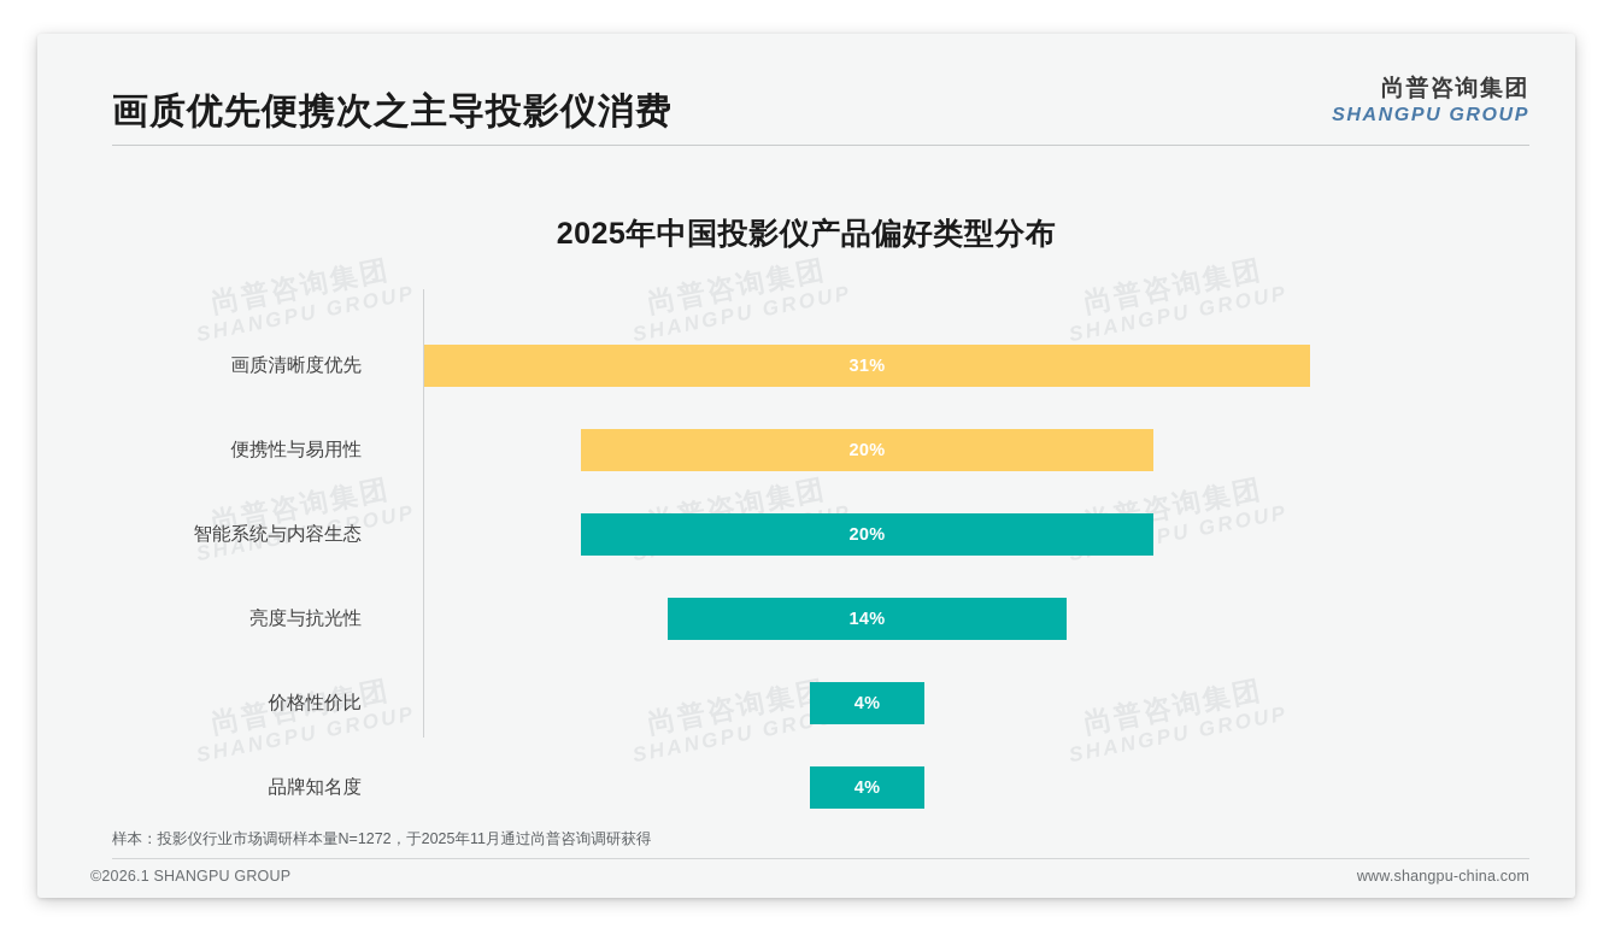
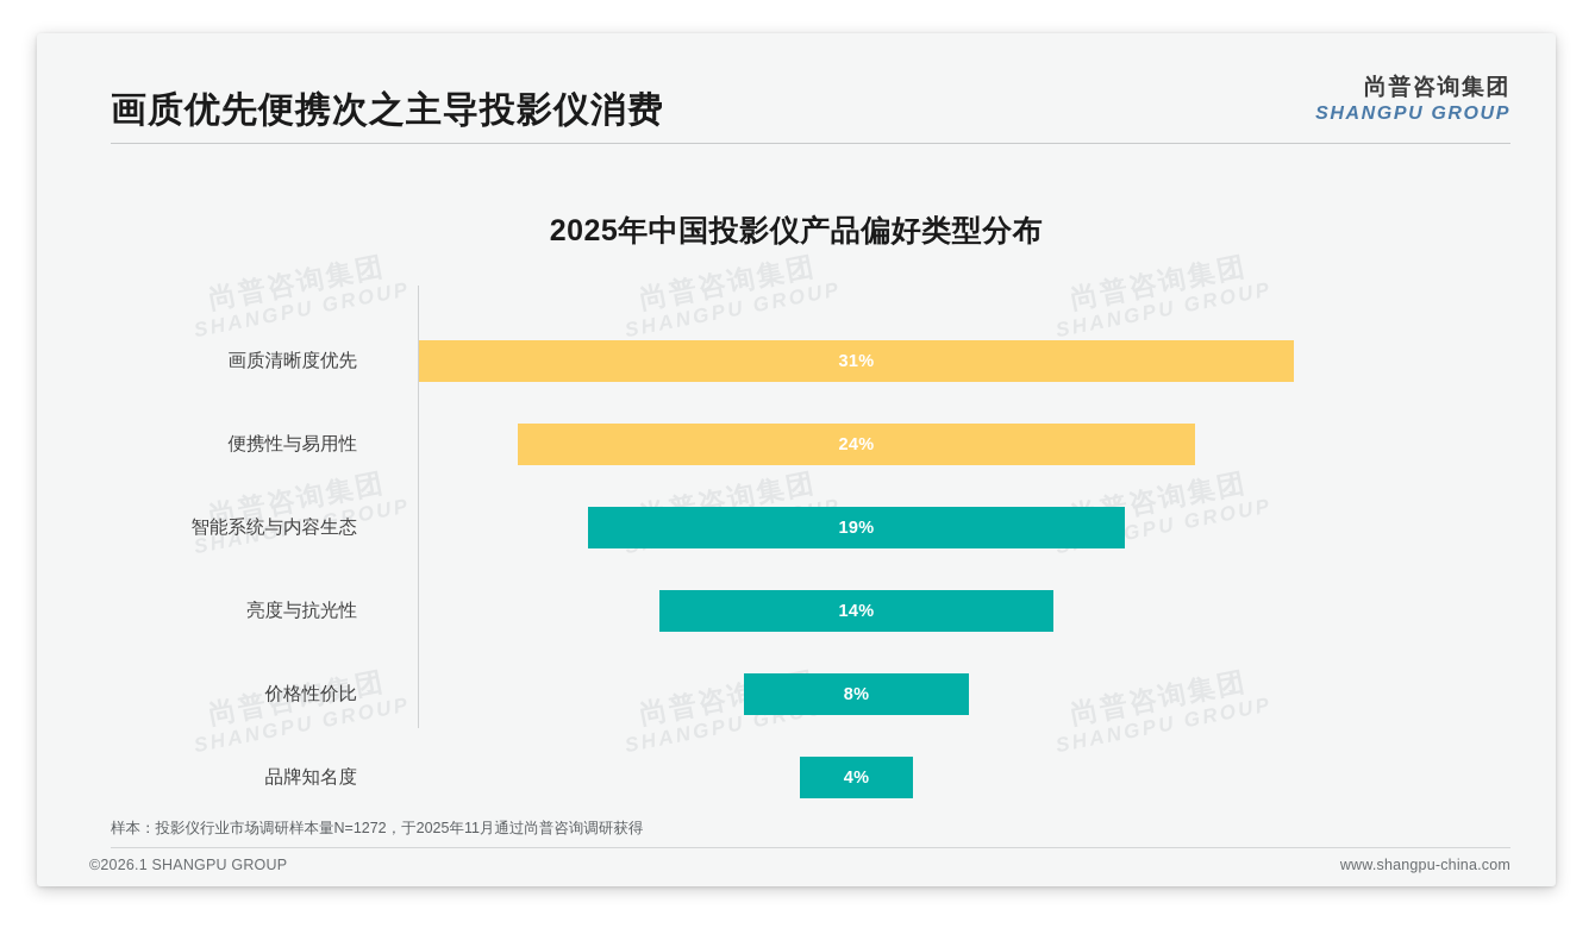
便携性与易用性: 20% -> 24%
智能系统与内容生态: 20% -> 19%
价格性价比: 4% -> 8%
